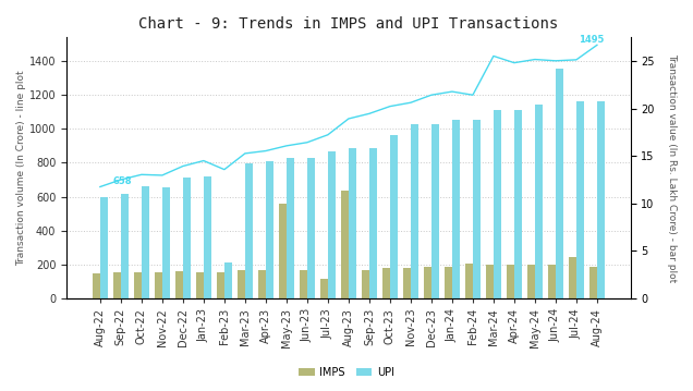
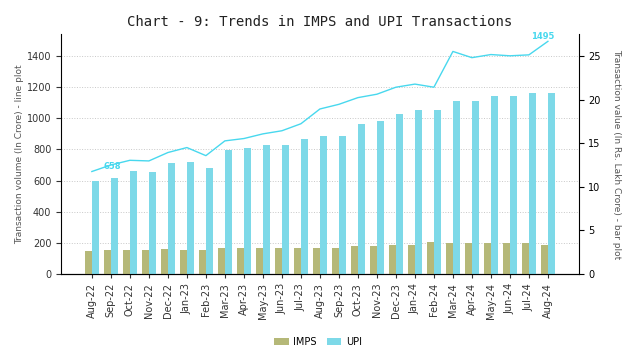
UPI/Feb-23: 3.8 -> 12.1
IMPS/May-23: 10.0 -> 3.0
IMPS/Jul-23: 2.0 -> 3.0
IMPS/Aug-23: 11.4 -> 3.0
UPI/Nov-23: 18.4 -> 17.5
UPI/Jun-24: 24.2 -> 20.4
IMPS/Jul-24: 4.4 -> 3.5
